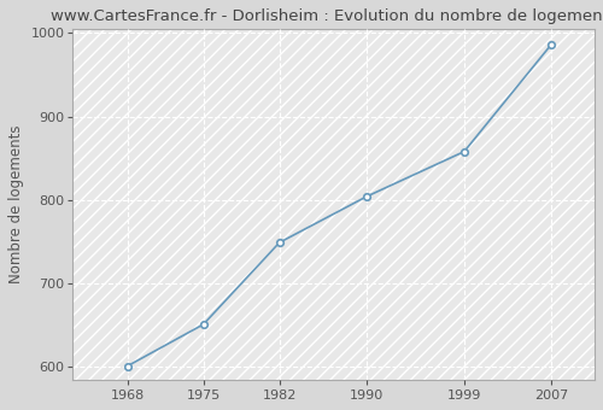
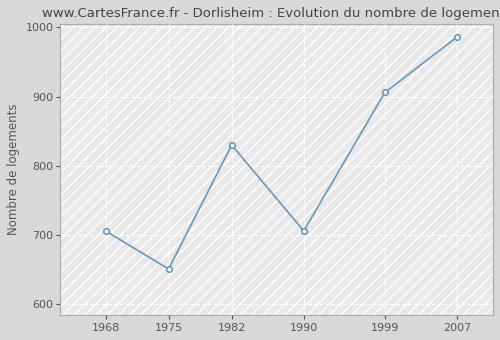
1968: 601 -> 706
1982: 749 -> 830
1990: 804 -> 706
1999: 858 -> 906
